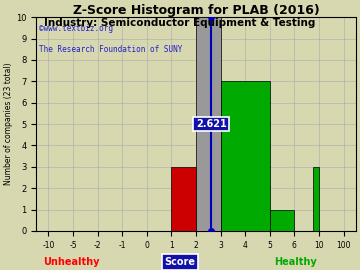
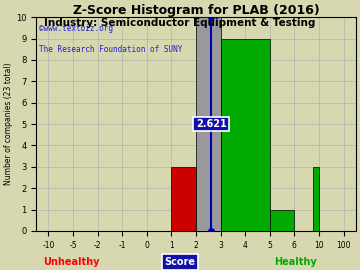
4: 7 -> 9
